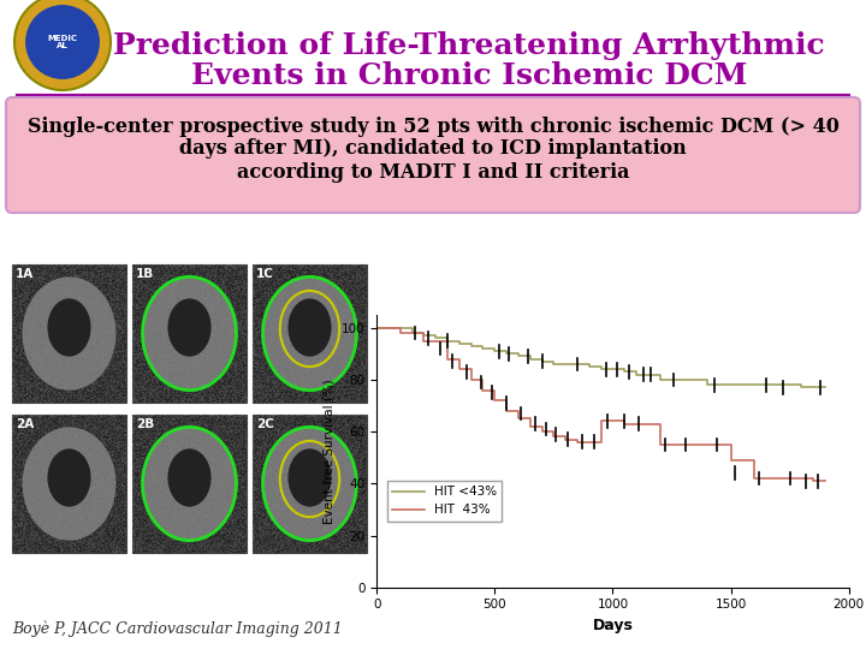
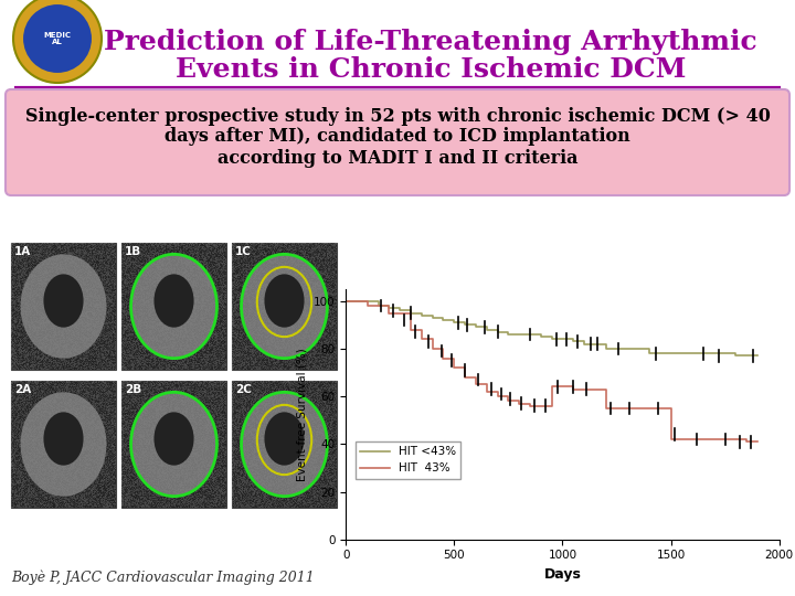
HIT 43%/1500: 49 -> 42
